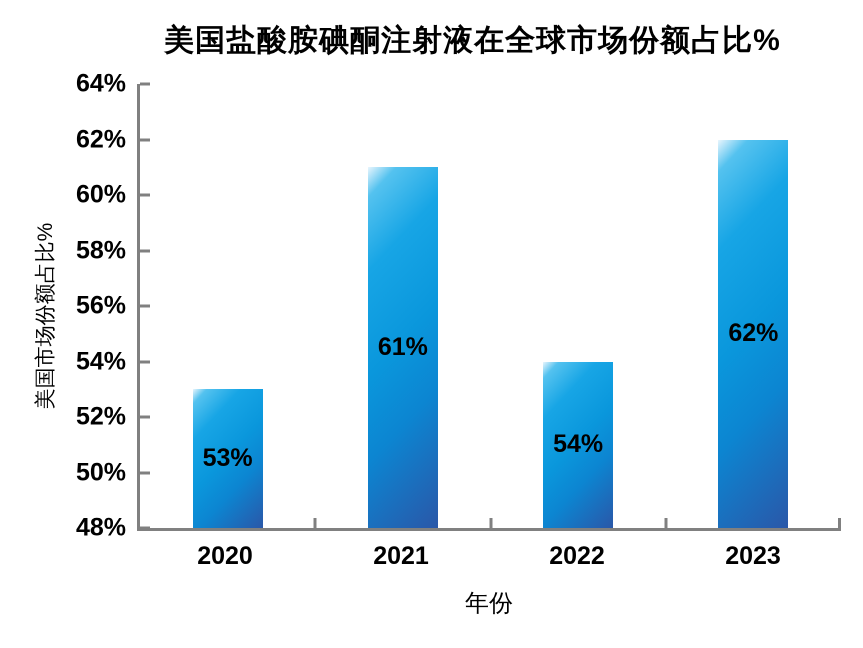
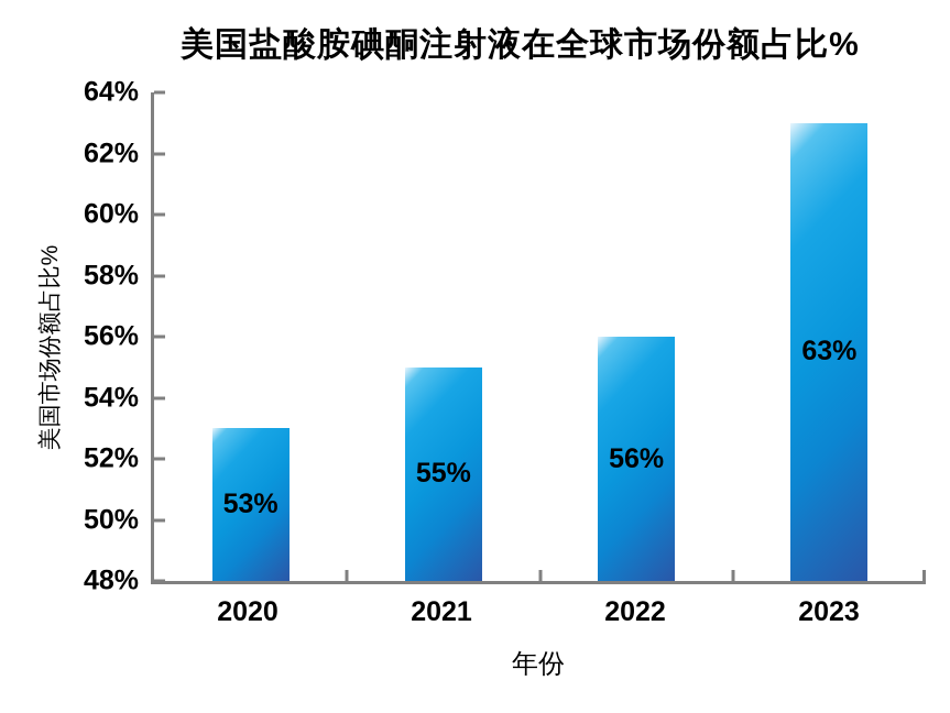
2021: 61% -> 55%
2022: 54% -> 56%
2023: 62% -> 63%
